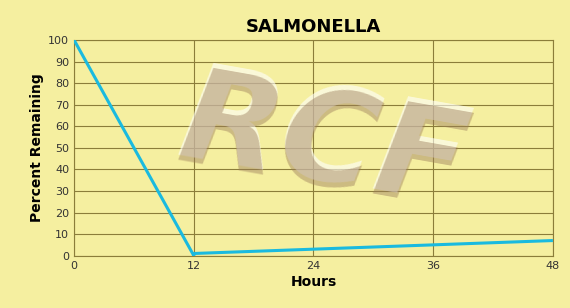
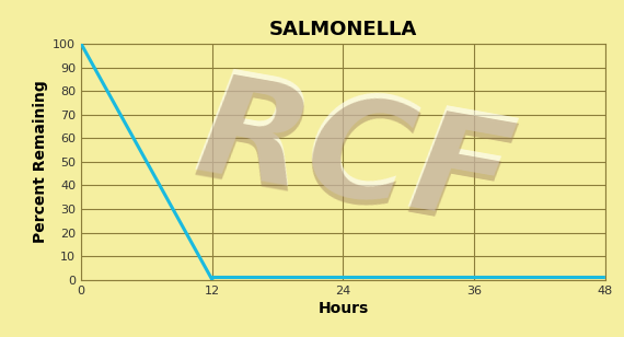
48: 7 -> 1
